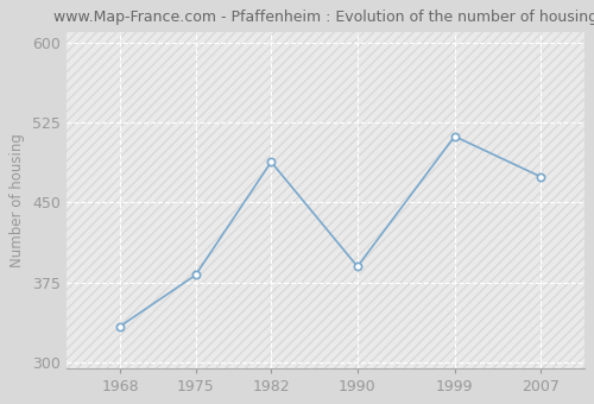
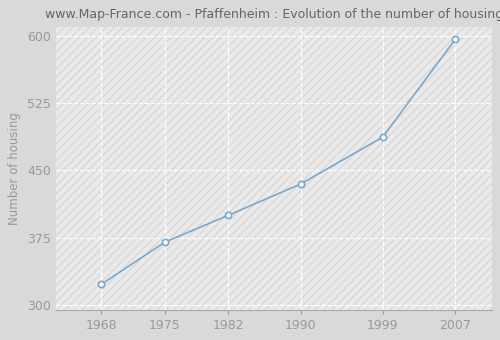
1968: 334 -> 323
1975: 382 -> 370
1982: 488 -> 400
1990: 390 -> 435
1999: 512 -> 487
2007: 474 -> 596
